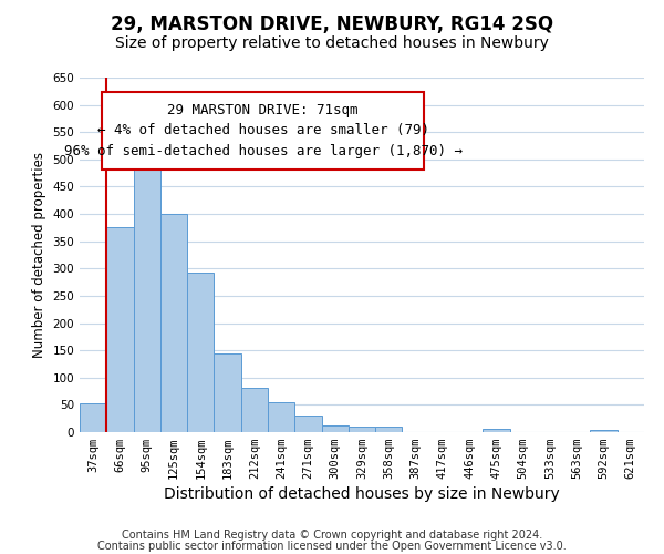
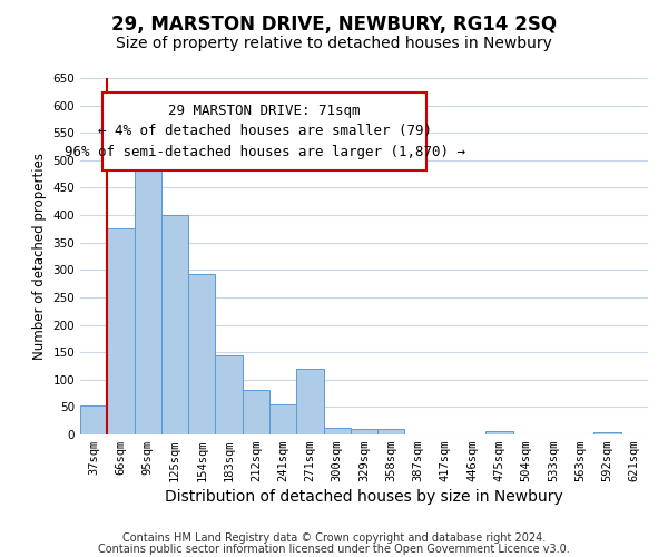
271sqm: 30 -> 120
